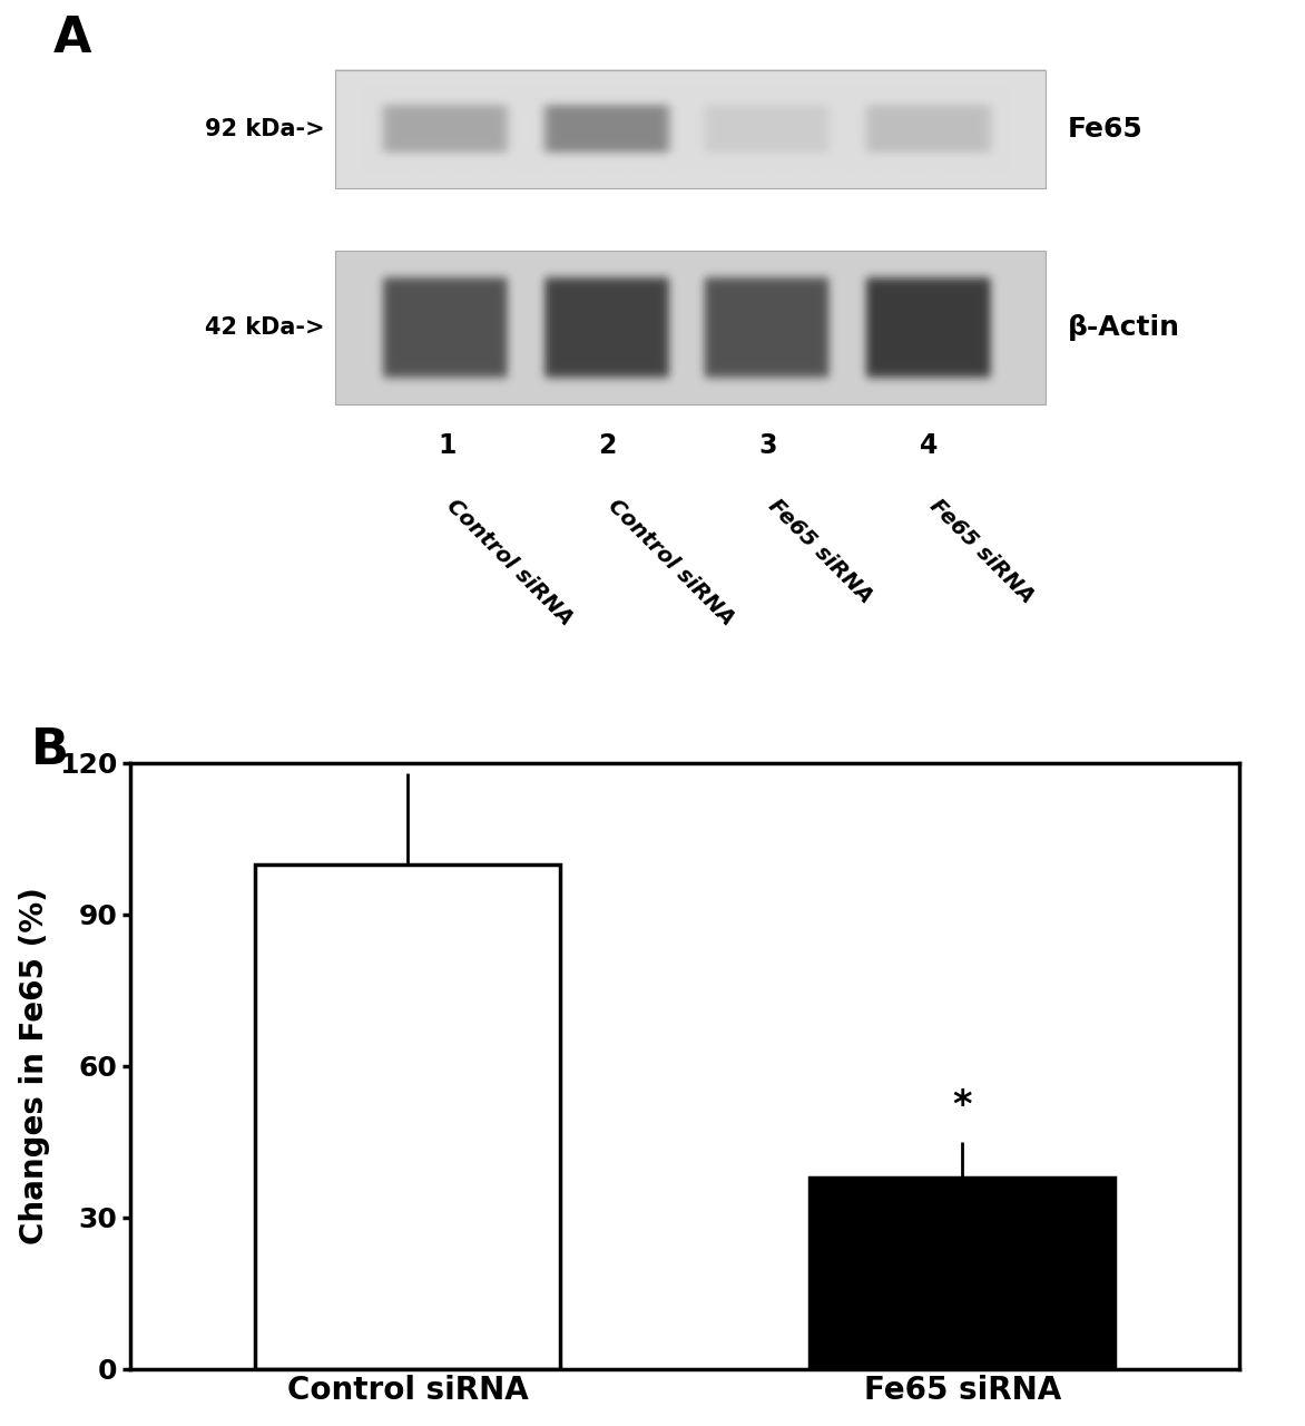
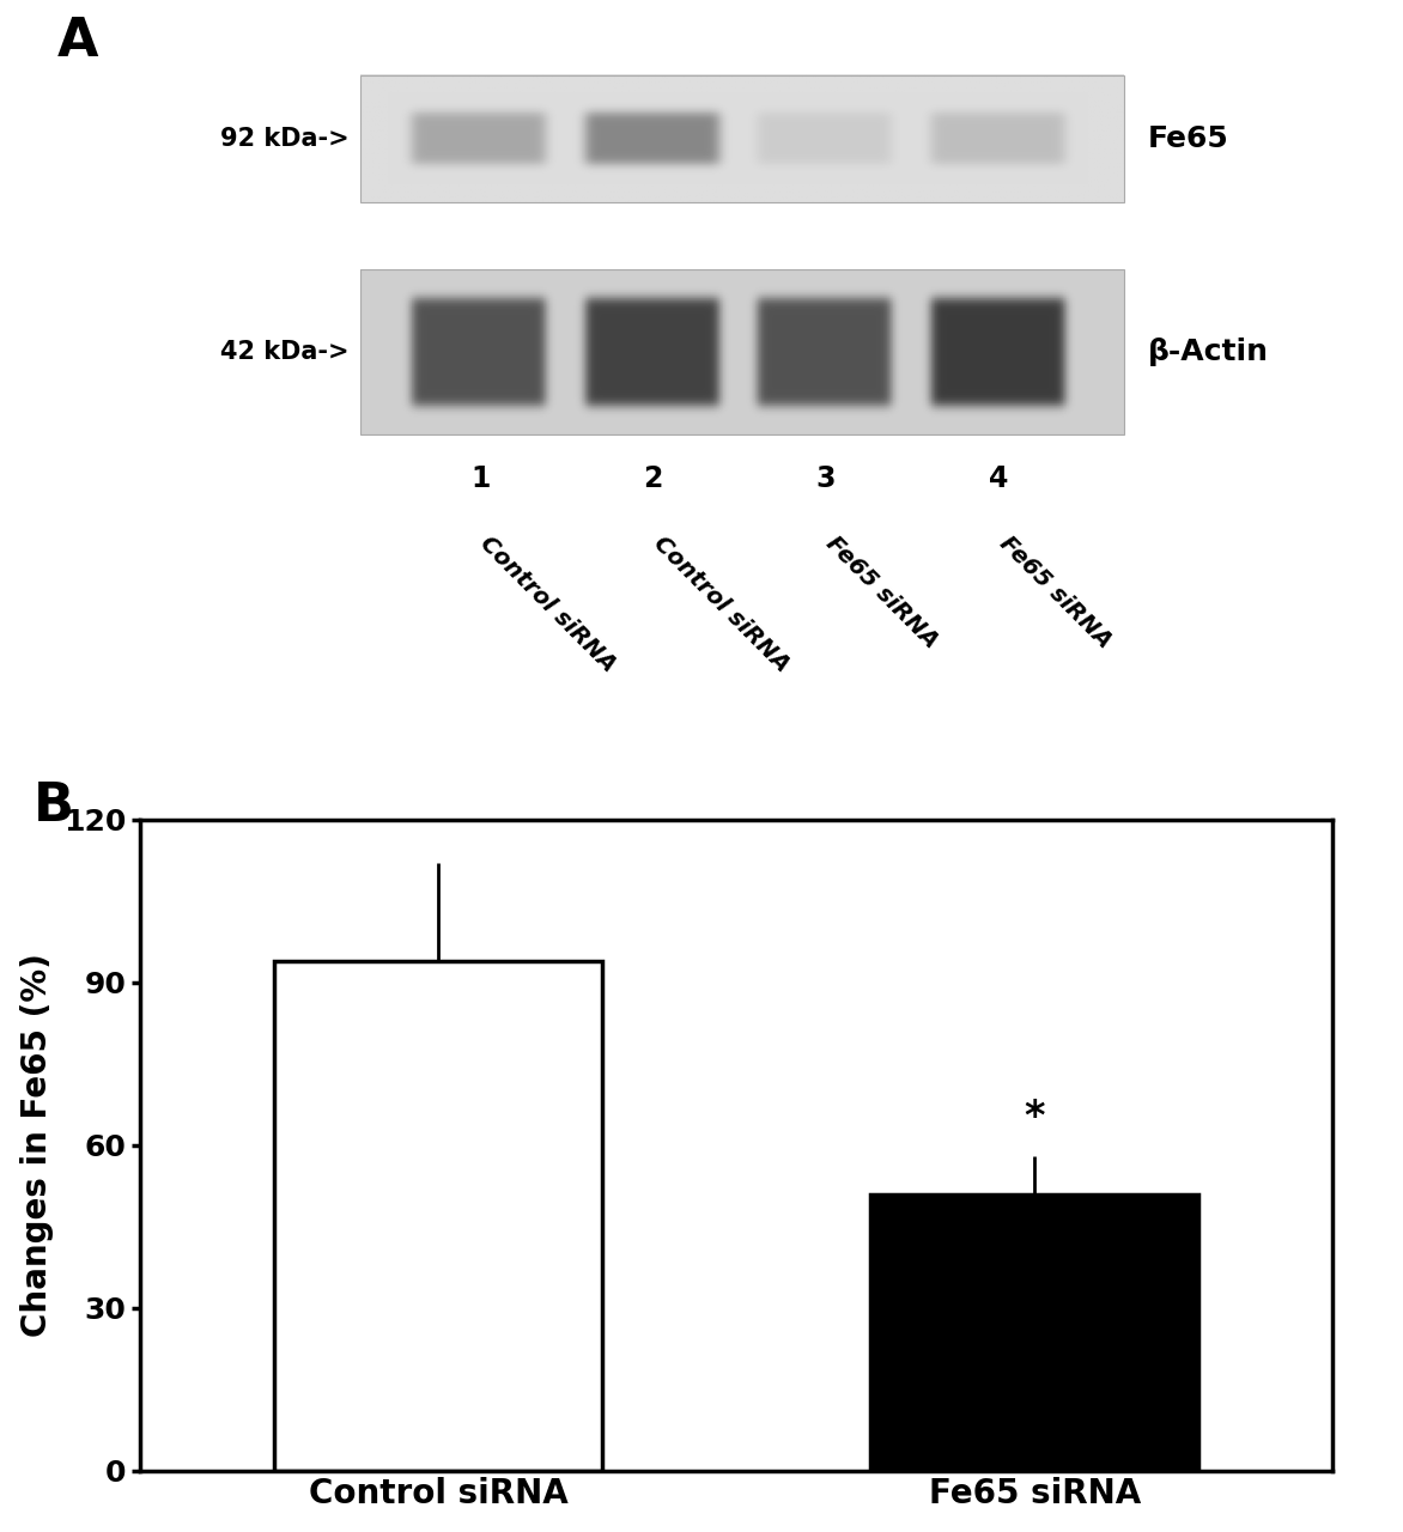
Control siRNA: 100 -> 94
Fe65 siRNA: 38 -> 51
